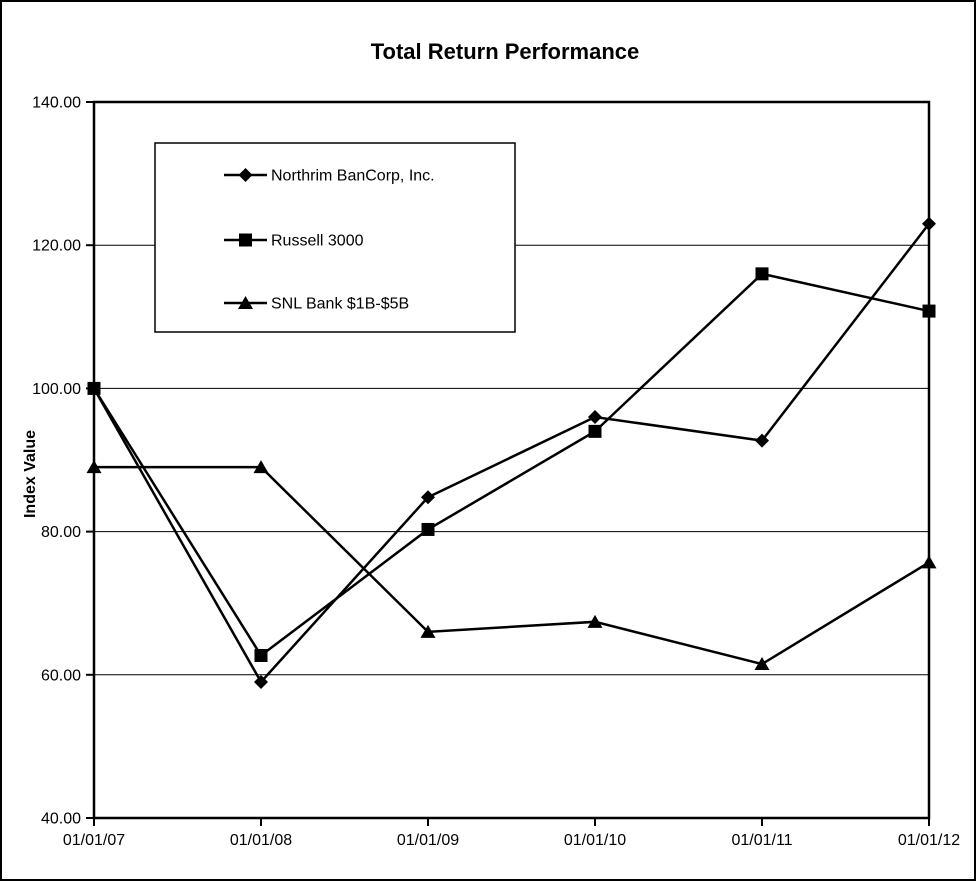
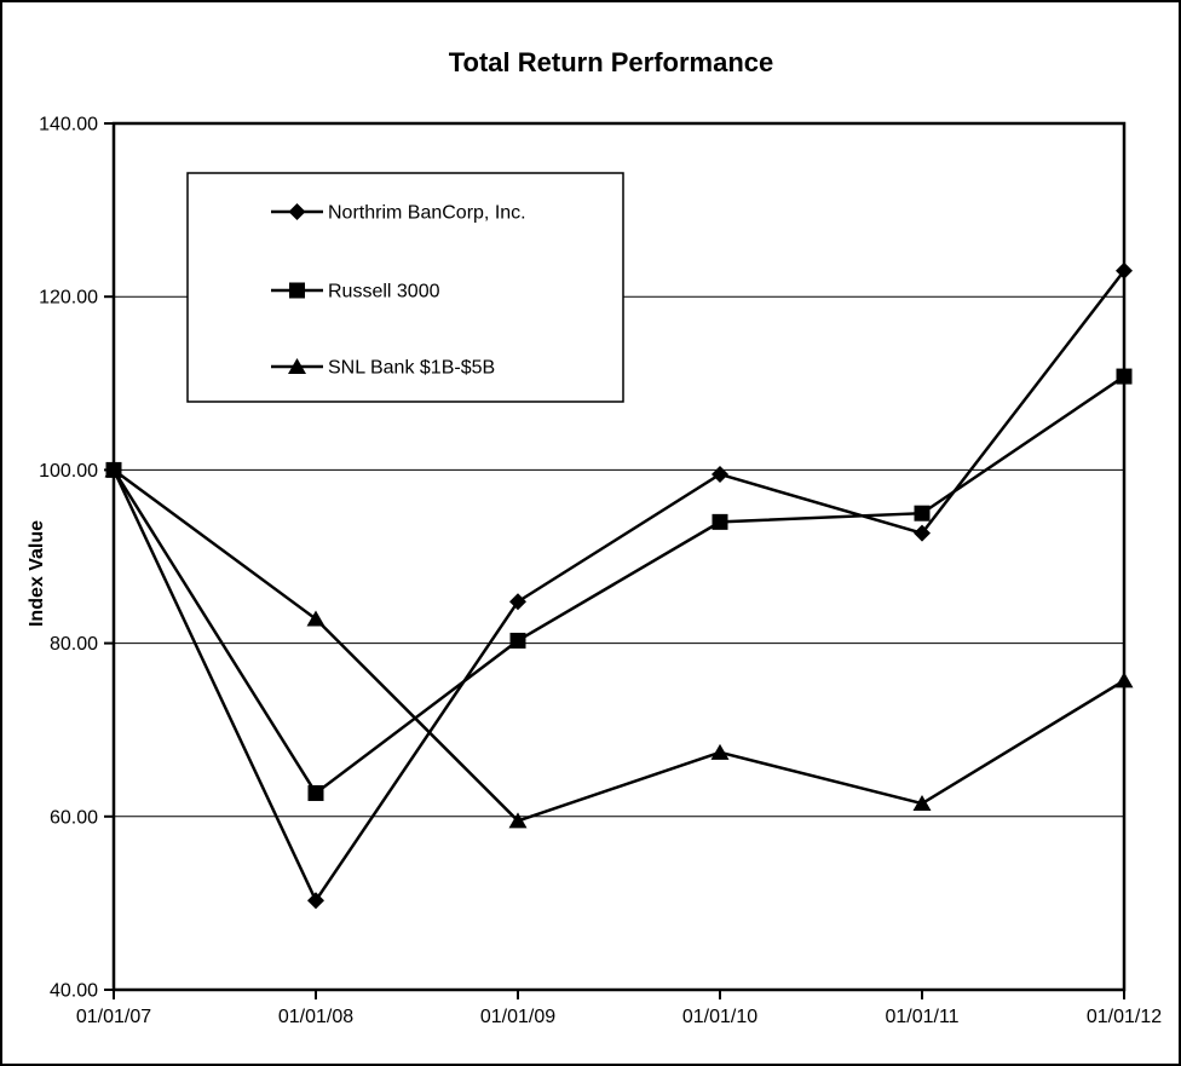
SNL Bank $1B-$5B/01/01/07: 89 -> 100
Northrim BanCorp, Inc./01/01/08: 59 -> 50
SNL Bank $1B-$5B/01/01/08: 89 -> 83
SNL Bank $1B-$5B/01/01/09: 66 -> 60
Northrim BanCorp, Inc./01/01/10: 96 -> 100
Russell 3000/01/01/11: 116 -> 95
